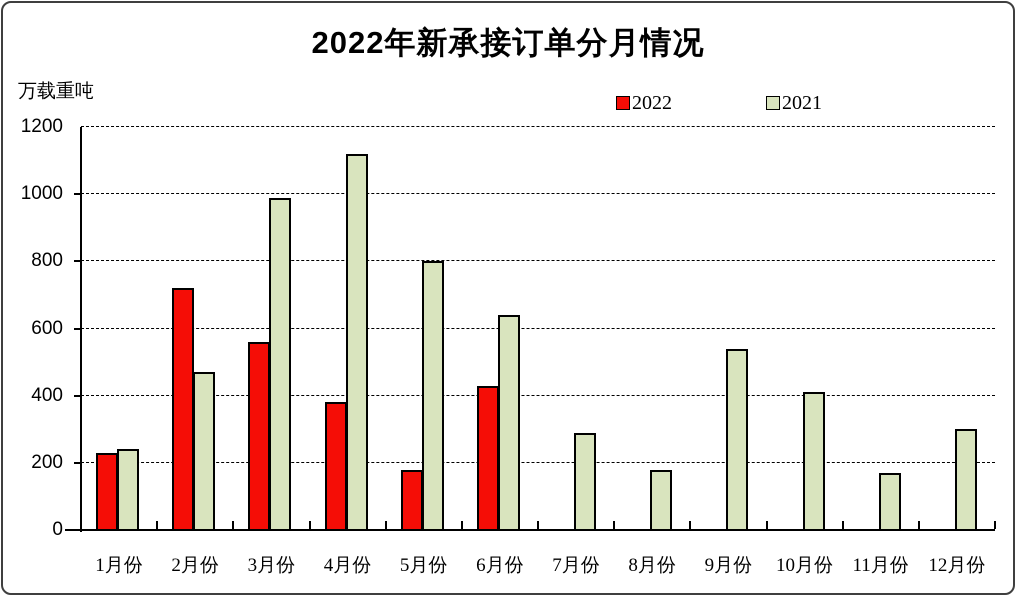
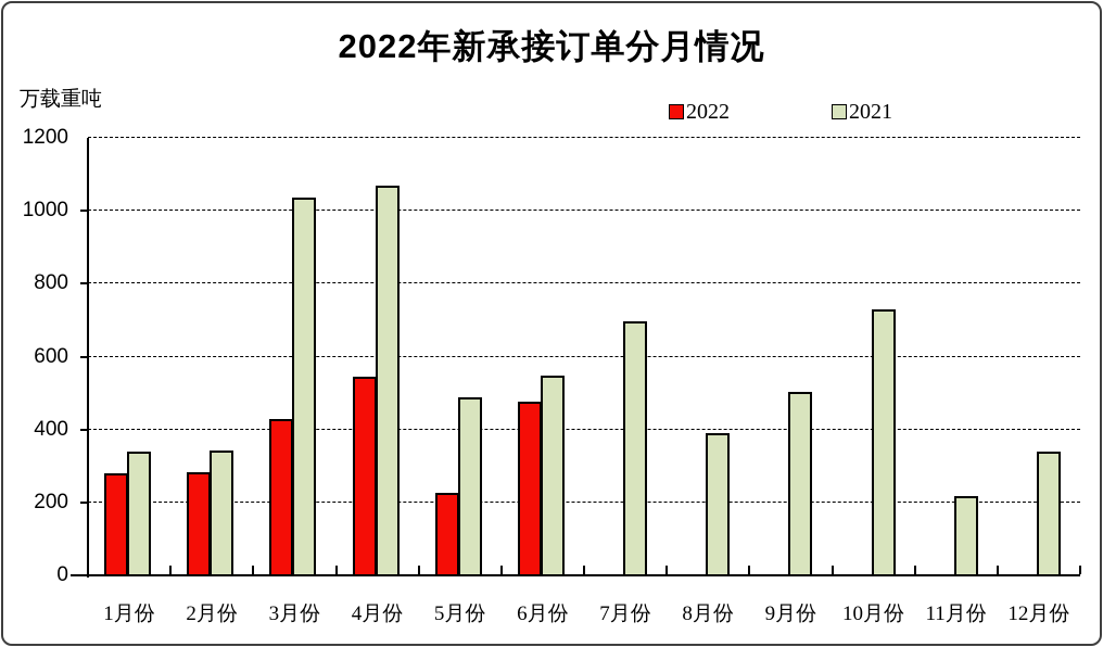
2022/1月份: 230 -> 280
2021/1月份: 240 -> 340
2022/2月份: 720 -> 280
2021/2月份: 470 -> 340
2022/3月份: 560 -> 430
2021/3月份: 990 -> 1040
2022/4月份: 380 -> 550
2021/4月份: 1120 -> 1070
2022/5月份: 180 -> 230
2021/5月份: 800 -> 490
2022/6月份: 430 -> 480
2021/6月份: 640 -> 550
2021/7月份: 290 -> 700
2021/8月份: 180 -> 390
2021/9月份: 540 -> 500
2021/10月份: 410 -> 730
2021/11月份: 170 -> 220
2021/12月份: 300 -> 340
